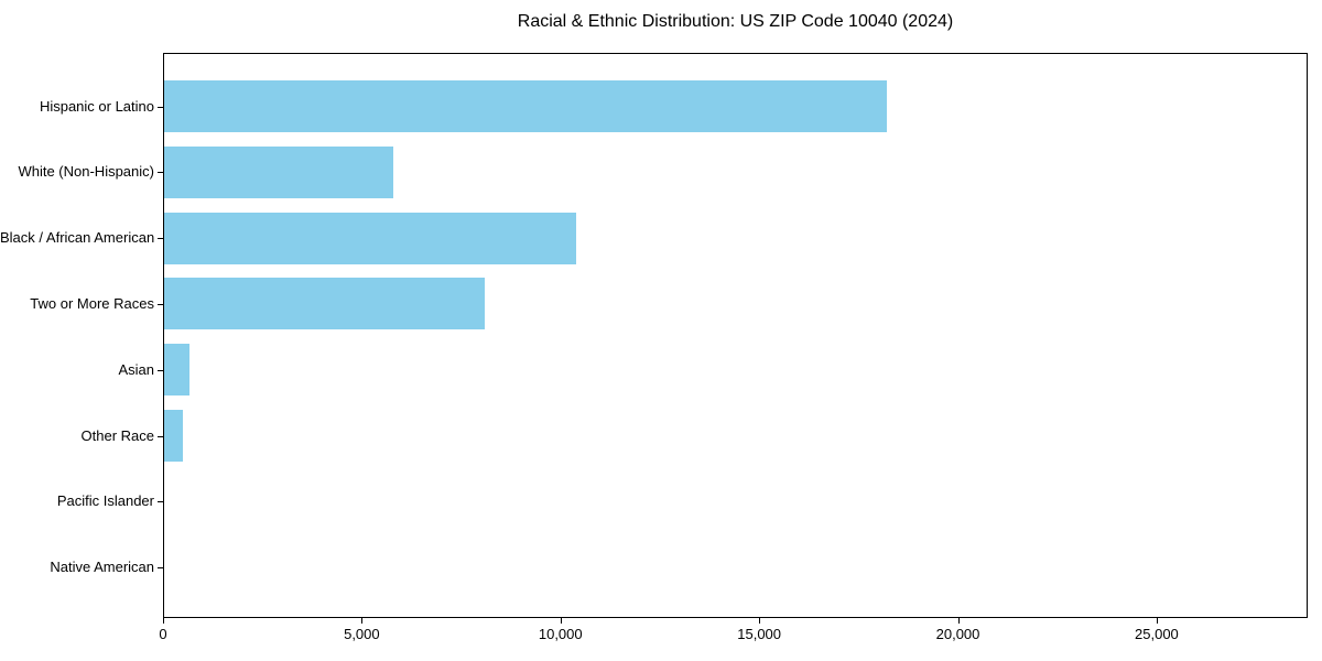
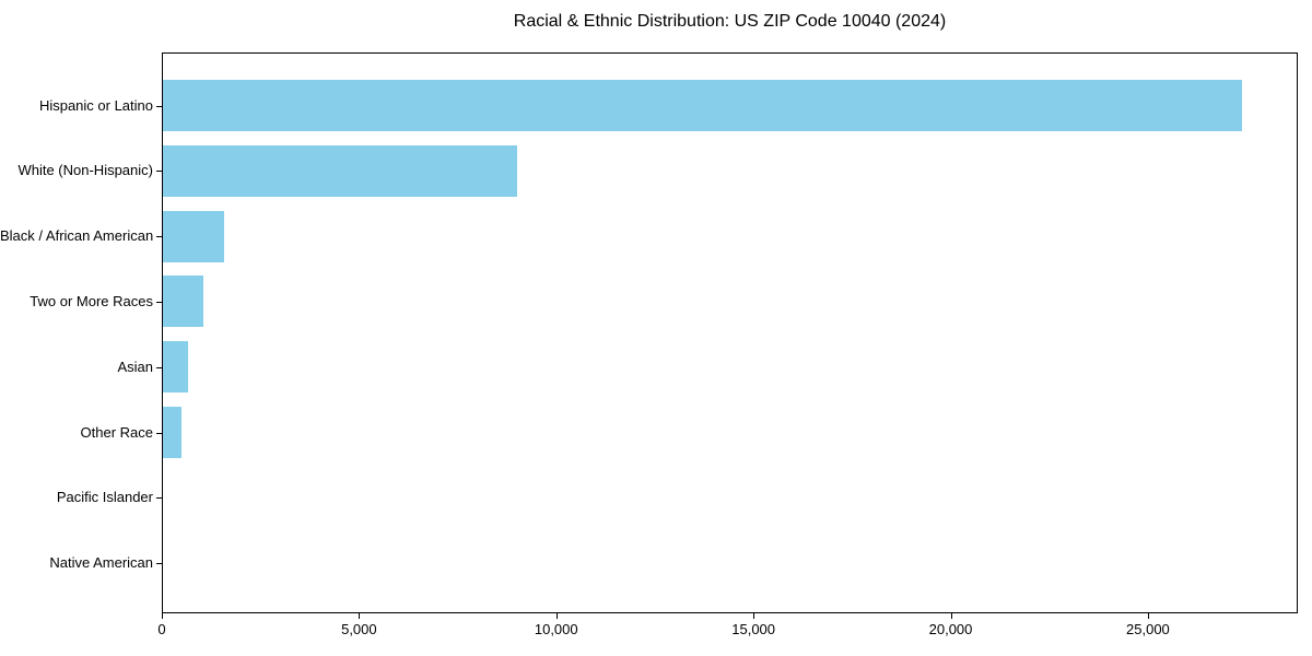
Hispanic or Latino: 18200 -> 27400
White (Non-Hispanic): 5800 -> 9000
Black / African American: 10400 -> 1600
Two or More Races: 8100 -> 1000
